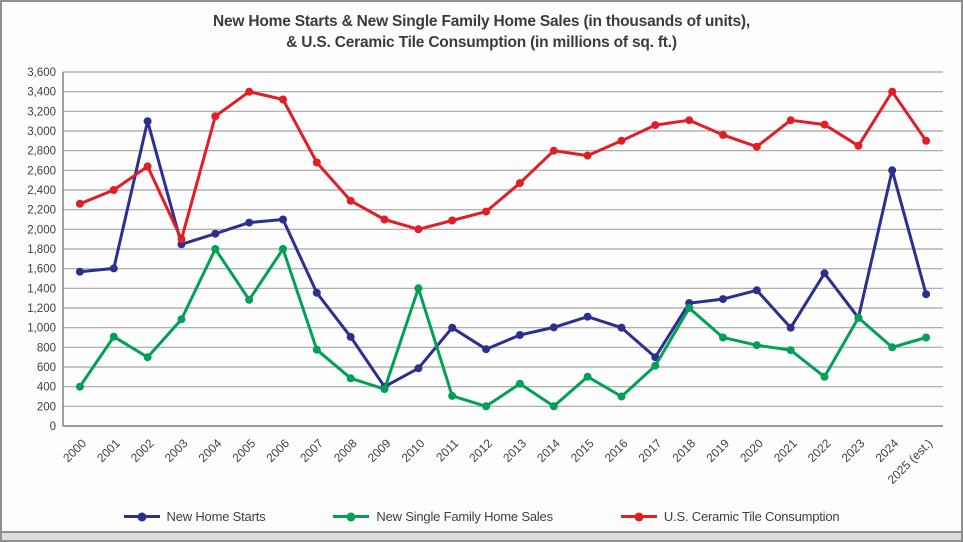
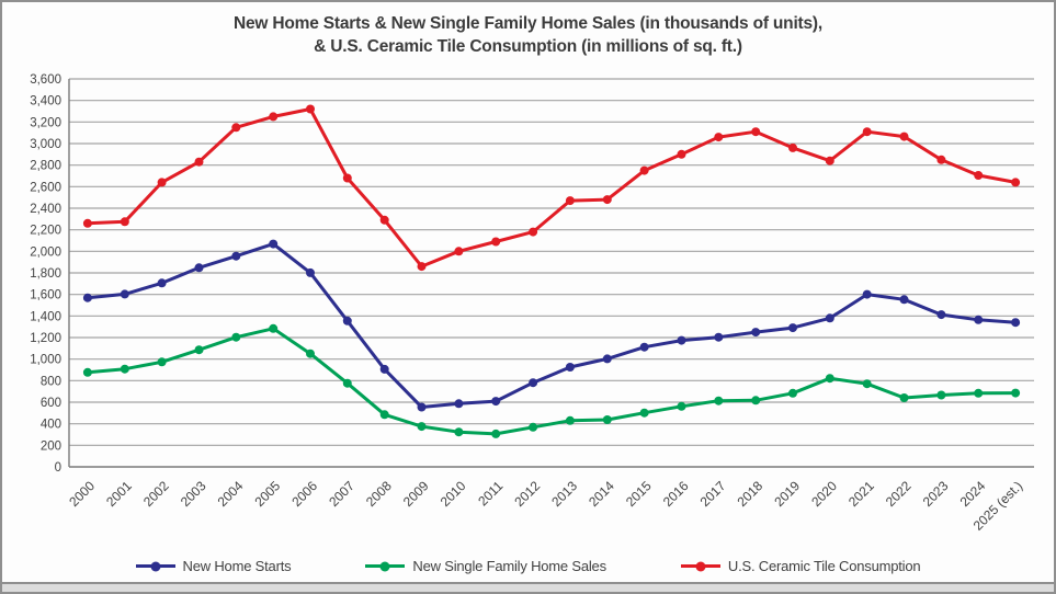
New Single Family Home Sales/2000: 400 -> 900
U.S. Ceramic Tile Consumption/2001: 2400 -> 2300
New Home Starts/2002: 3100 -> 1700
New Single Family Home Sales/2002: 700 -> 1000
U.S. Ceramic Tile Consumption/2003: 1900 -> 2800
New Single Family Home Sales/2004: 1800 -> 1200
U.S. Ceramic Tile Consumption/2005: 3400 -> 3200
New Home Starts/2006: 2100 -> 1800
New Single Family Home Sales/2006: 1800 -> 1100
New Home Starts/2009: 400 -> 600
U.S. Ceramic Tile Consumption/2009: 2100 -> 1900
New Single Family Home Sales/2010: 1400 -> 300
New Home Starts/2011: 1000 -> 600
New Single Family Home Sales/2012: 200 -> 400
New Single Family Home Sales/2014: 200 -> 400
U.S. Ceramic Tile Consumption/2014: 2800 -> 2500
New Home Starts/2016: 1000 -> 1200
New Single Family Home Sales/2016: 300 -> 600
New Home Starts/2017: 700 -> 1200
New Single Family Home Sales/2018: 1200 -> 600
New Single Family Home Sales/2019: 900 -> 700
New Home Starts/2021: 1000 -> 1600
New Single Family Home Sales/2022: 500 -> 600
New Home Starts/2023: 1100 -> 1400
New Single Family Home Sales/2023: 1100 -> 700
New Home Starts/2024: 2600 -> 1400
New Single Family Home Sales/2024: 800 -> 700
U.S. Ceramic Tile Consumption/2024: 3400 -> 2700
New Single Family Home Sales/2025 (est.): 900 -> 700
U.S. Ceramic Tile Consumption/2025 (est.): 2900 -> 2600
